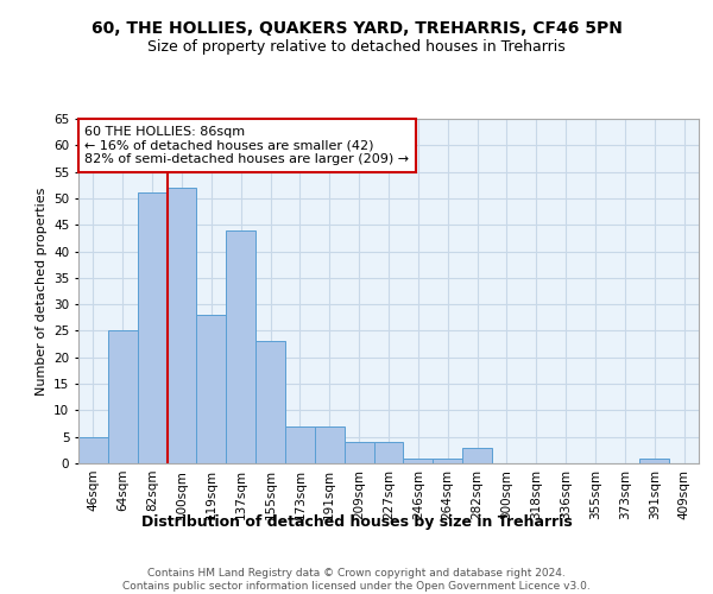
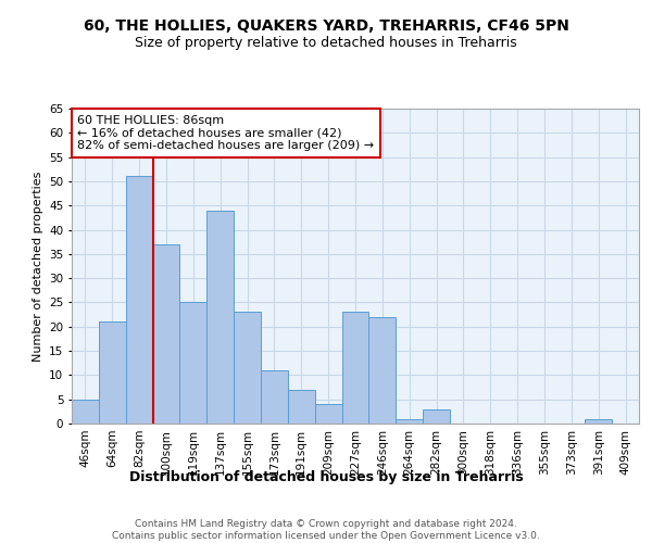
64sqm: 25 -> 21
100sqm: 52 -> 37
119sqm: 28 -> 25
173sqm: 7 -> 11
227sqm: 4 -> 23
246sqm: 1 -> 22
